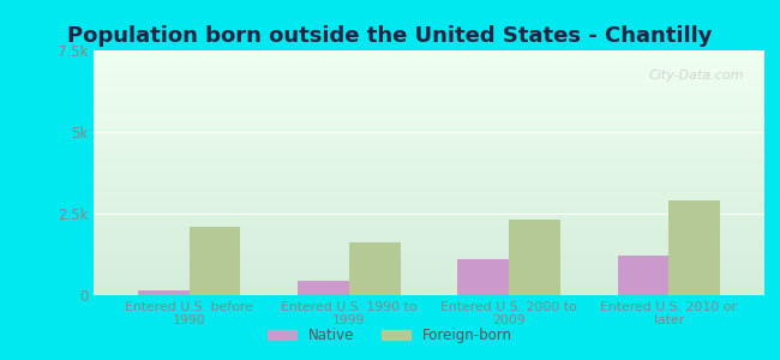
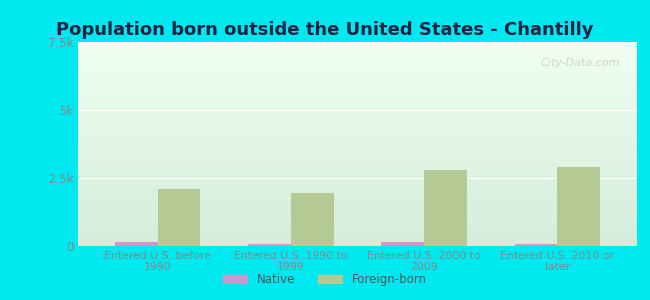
Native/Entered U.S. 1990 to 1999: 0.45k -> 0.08k
Foreign-born/Entered U.S. 1990 to 1999: 1.60k -> 1.95k
Native/Entered U.S. 2000 to 2009: 1.10k -> 0.15k
Foreign-born/Entered U.S. 2000 to 2009: 2.30k -> 2.80k
Native/Entered U.S. 2010 or later: 1.20k -> 0.06k
